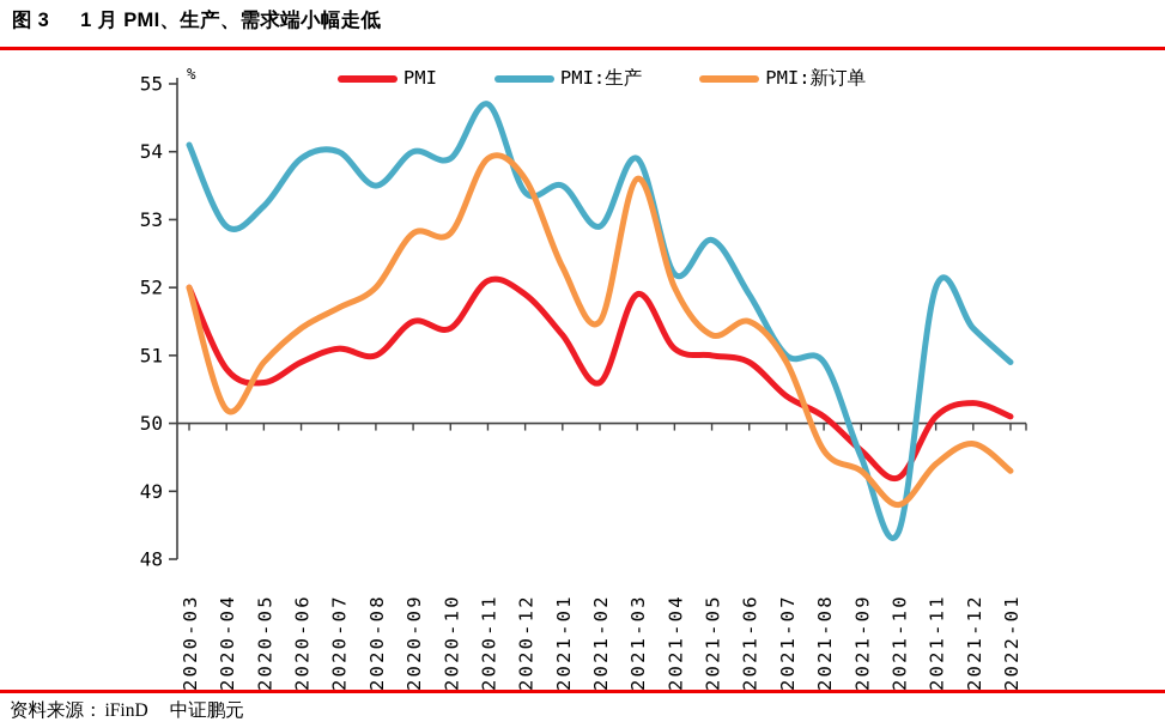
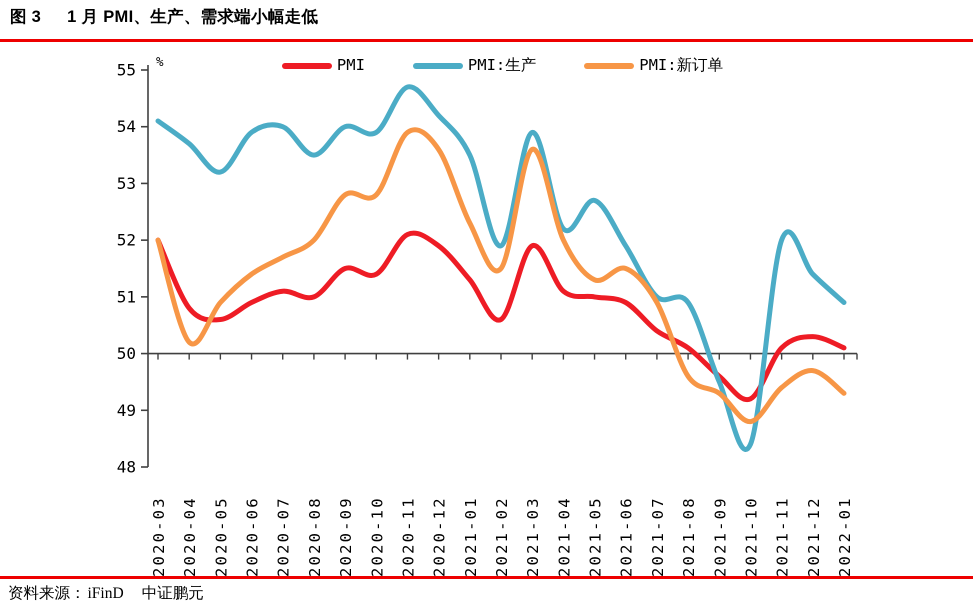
PMI:生产/2020-04: 52.9 -> 53.7
PMI:生产/2020-12: 53.4 -> 54.2
PMI:生产/2021-02: 52.9 -> 51.9
